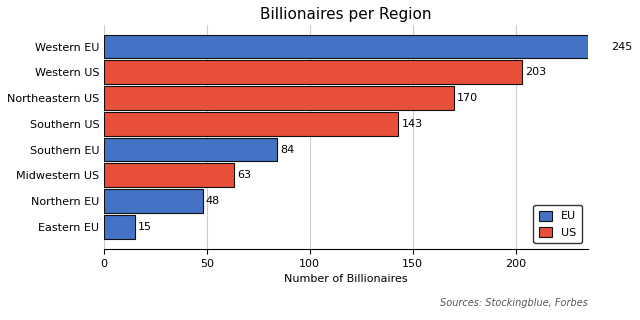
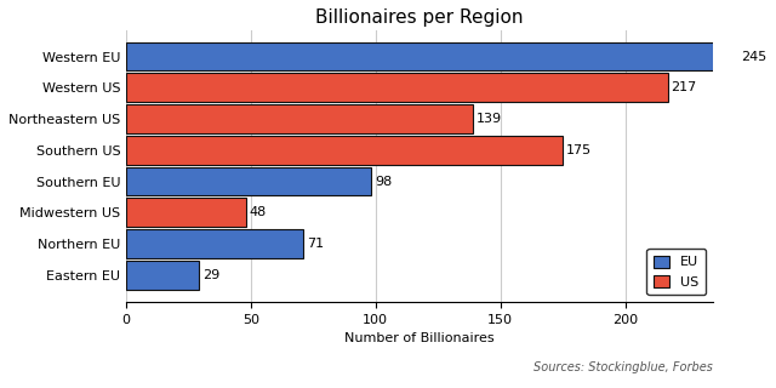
Western US: 203 -> 217
Northeastern US: 170 -> 139
Southern US: 143 -> 175
Southern EU: 84 -> 98
Midwestern US: 63 -> 48
Northern EU: 48 -> 71
Eastern EU: 15 -> 29
